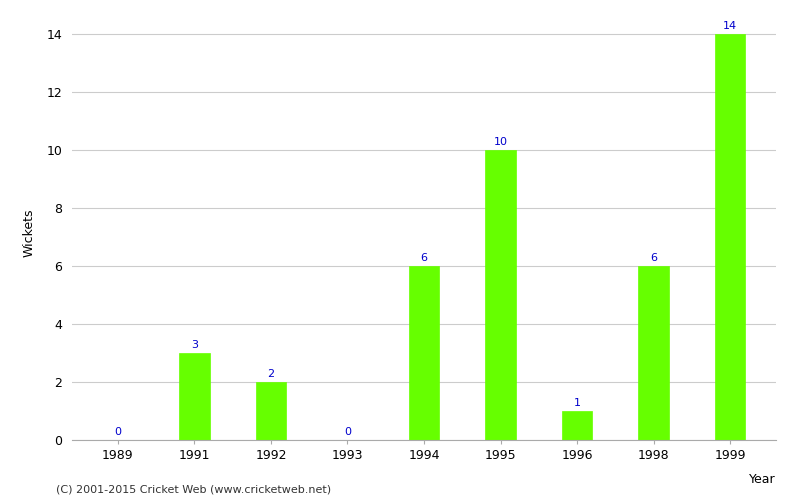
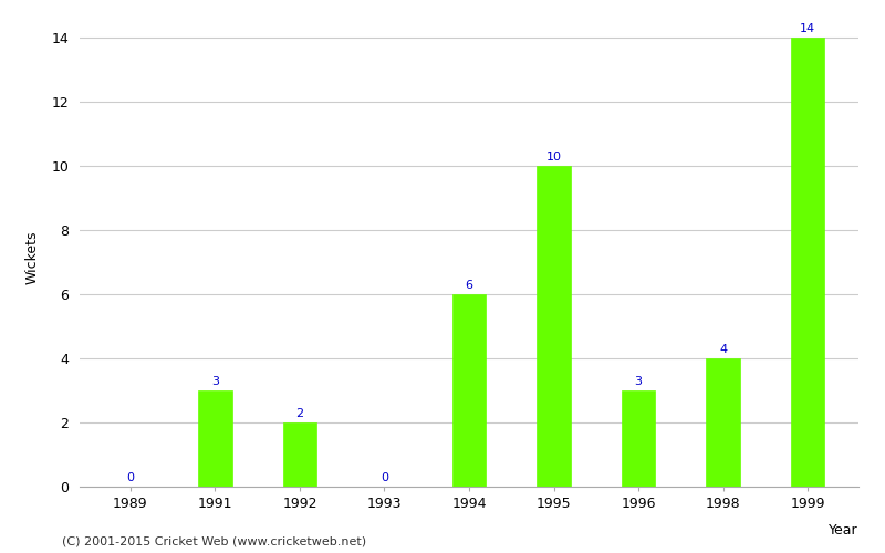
1996: 1 -> 3
1998: 6 -> 4
